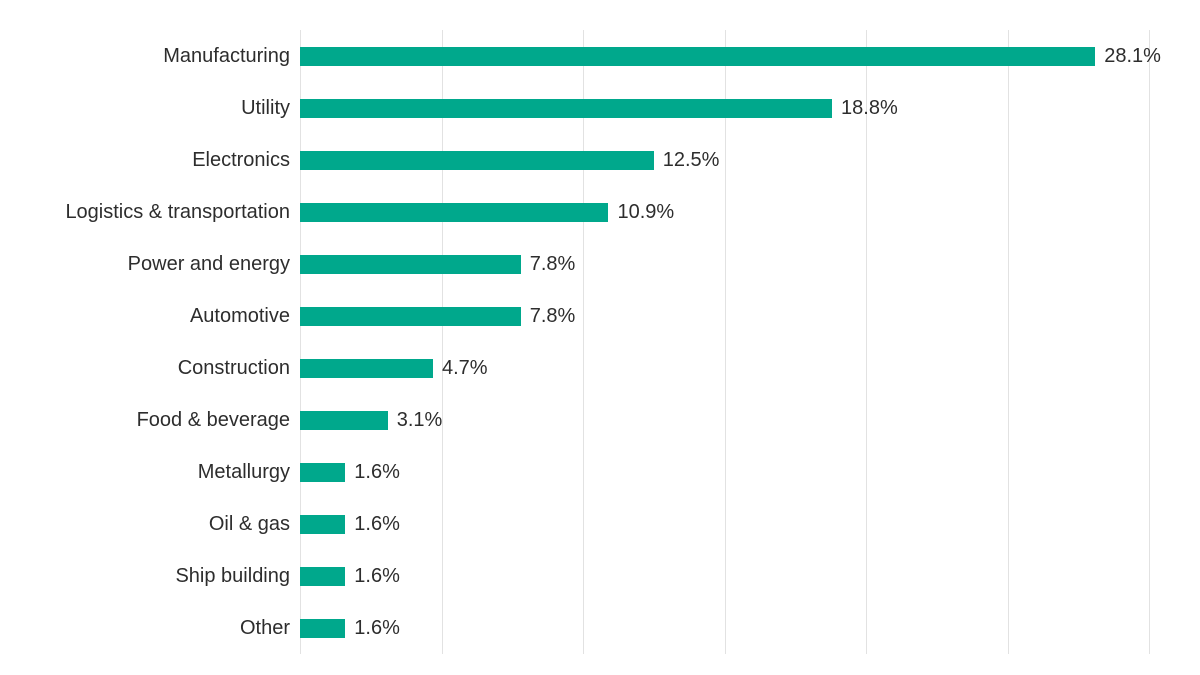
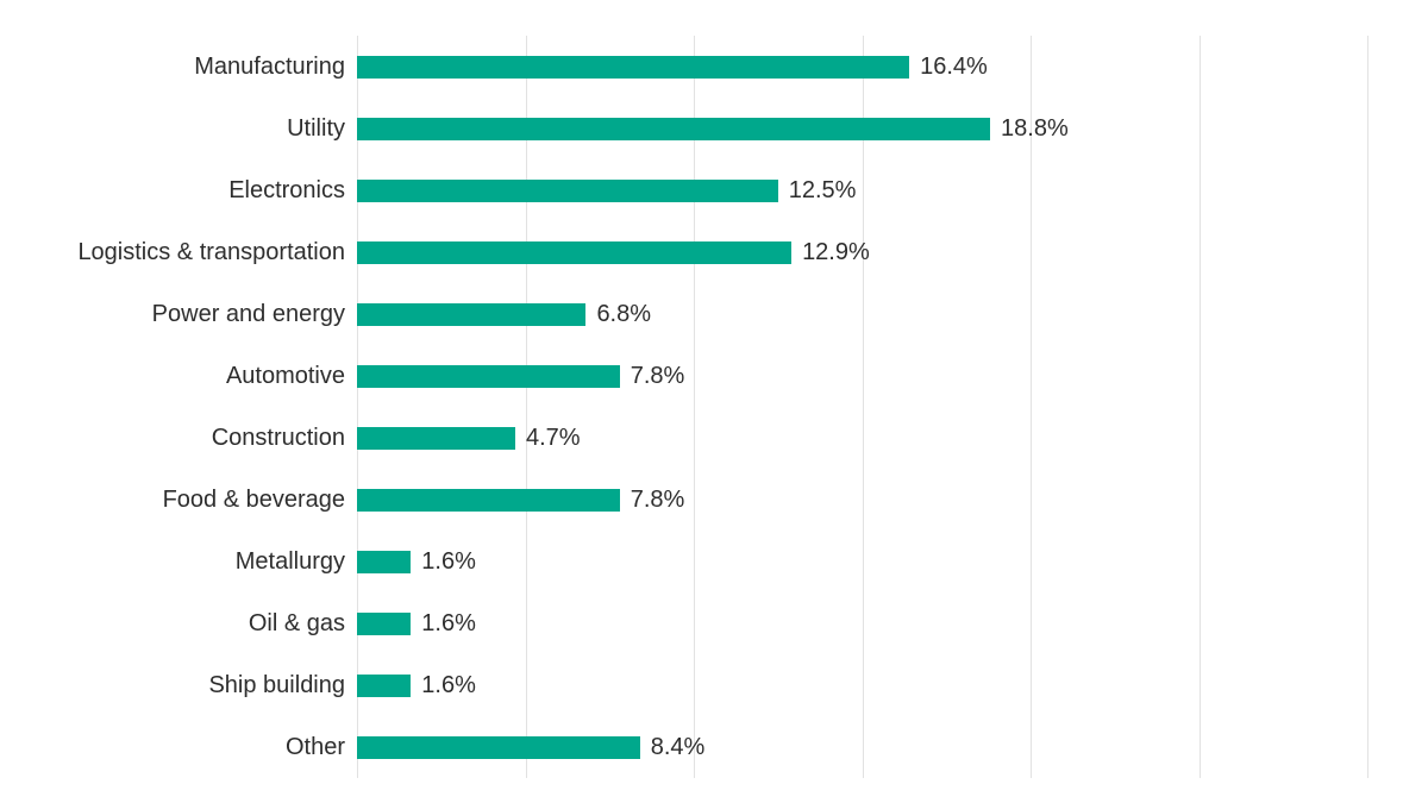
Manufacturing: 28.1% -> 16.4%
Logistics & transportation: 10.9% -> 12.9%
Power and energy: 7.8% -> 6.8%
Food & beverage: 3.1% -> 7.8%
Other: 1.6% -> 8.4%
